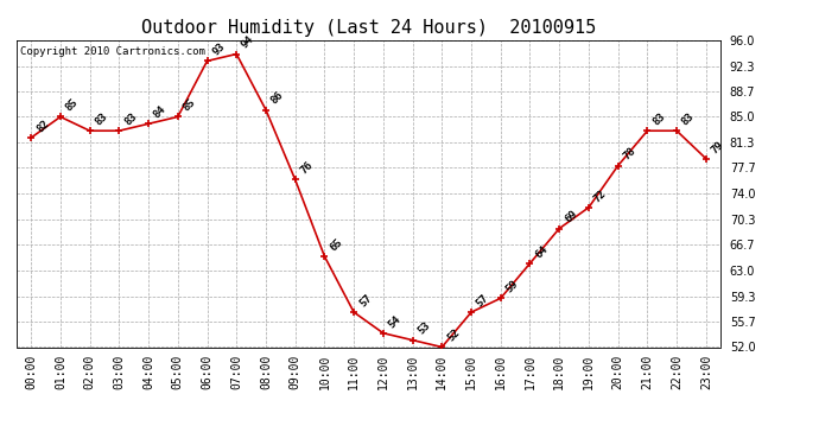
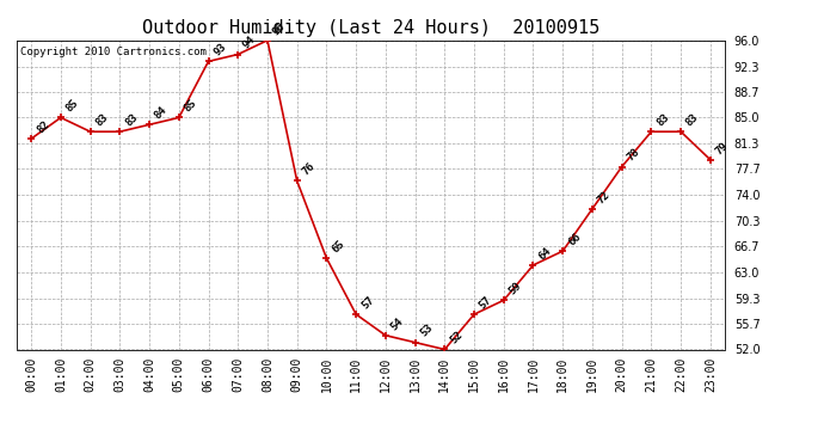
08:00: 86 -> 96
18:00: 69 -> 66
